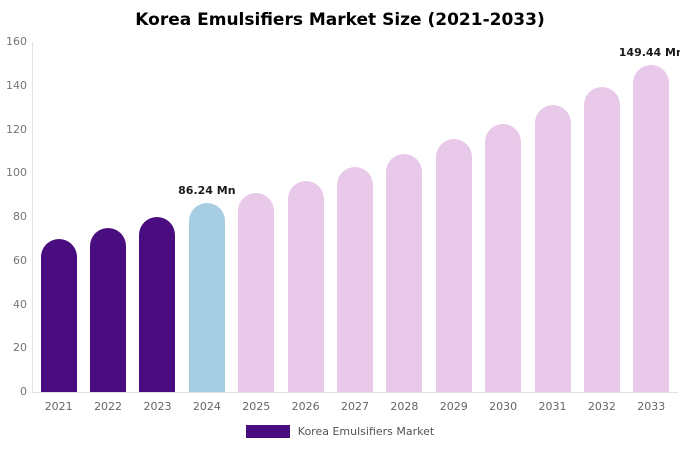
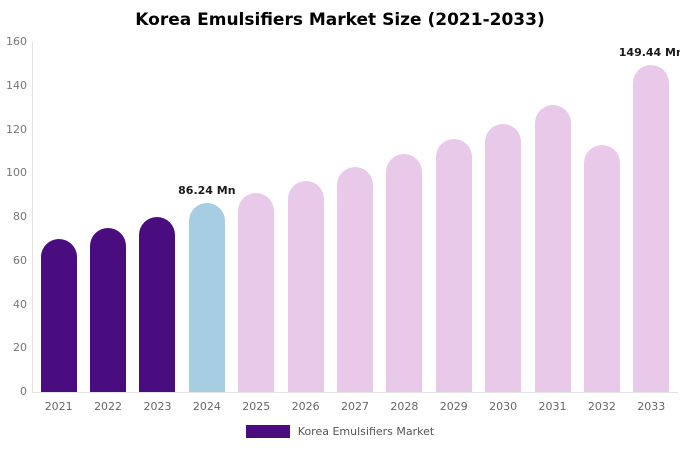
2032: 140 -> 113
